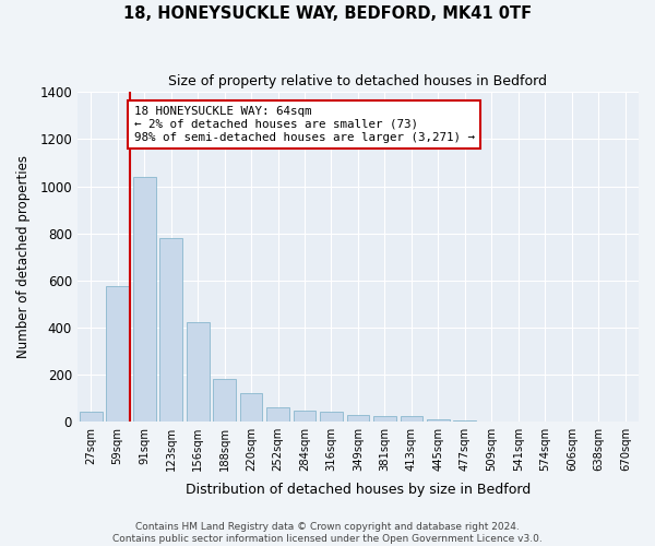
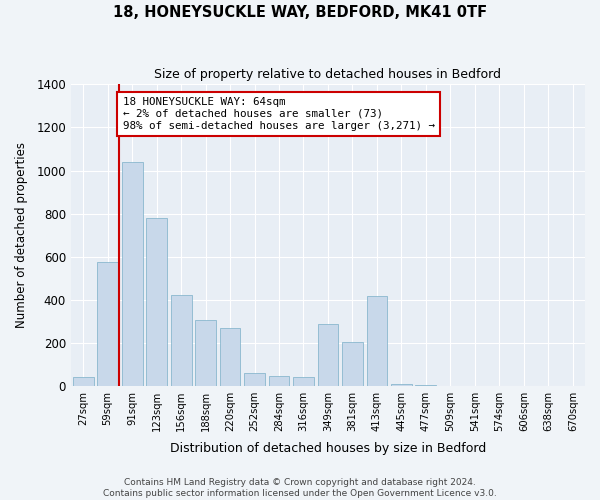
188sqm: 180 -> 305
220sqm: 120 -> 270
349sqm: 25 -> 285
381sqm: 20 -> 205
413sqm: 20 -> 415
